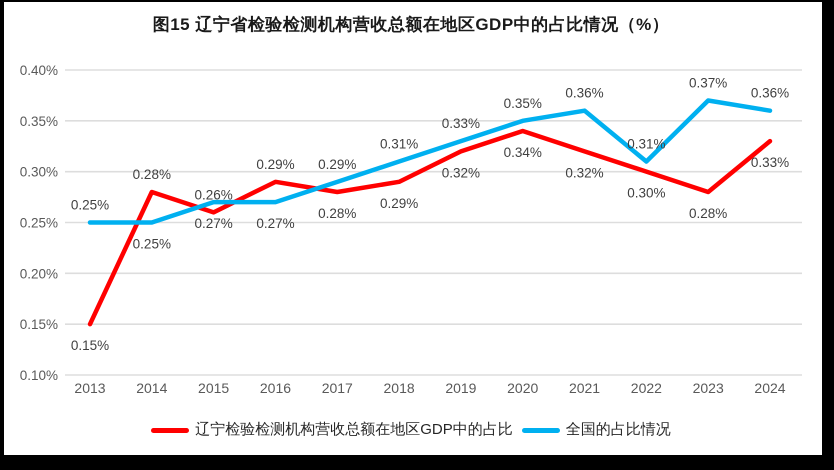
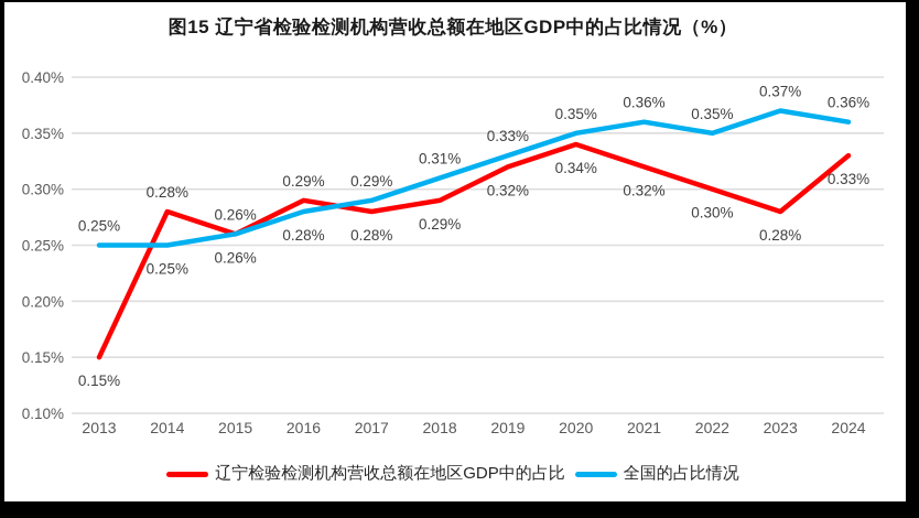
全国的占比情况/2015: 0.27% -> 0.26%
全国的占比情况/2016: 0.27% -> 0.28%
全国的占比情况/2022: 0.31% -> 0.35%
